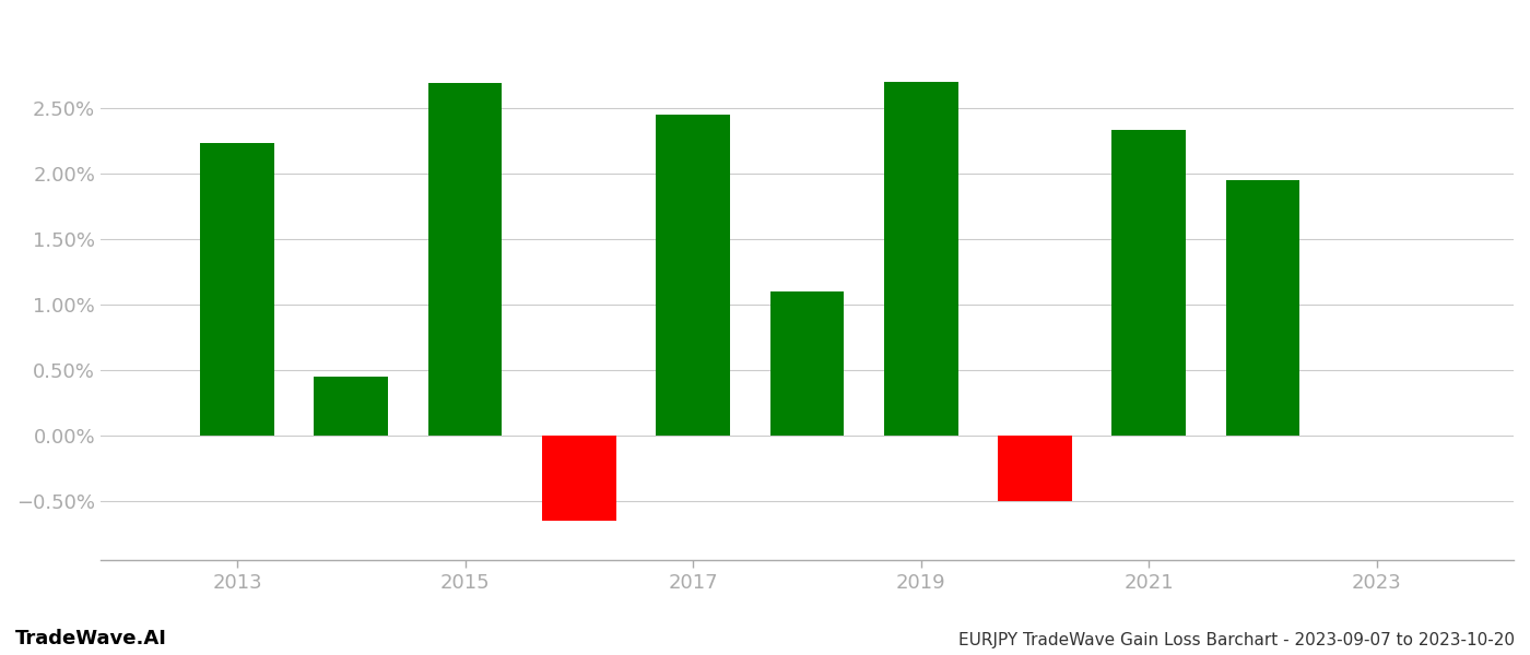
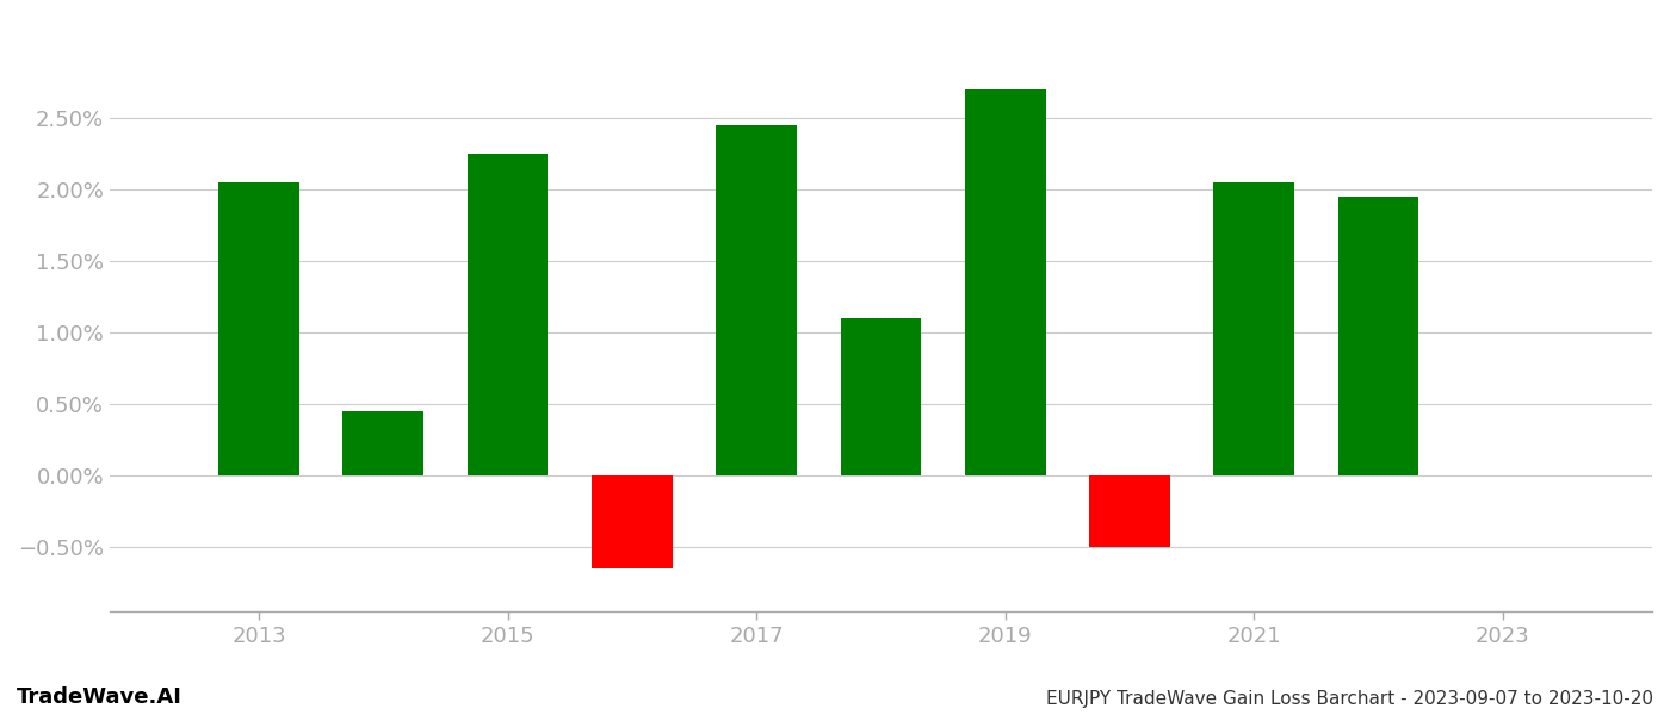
2013: 2.23% -> 2.05%
2015: 2.69% -> 2.25%
2021: 2.33% -> 2.05%
